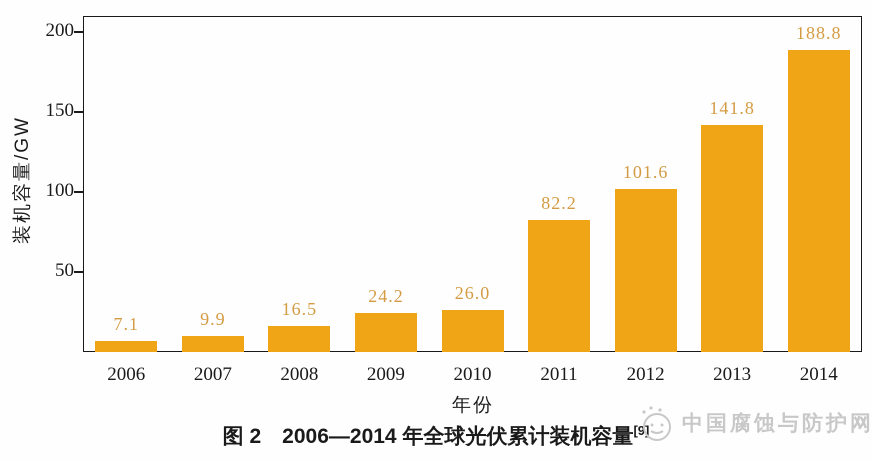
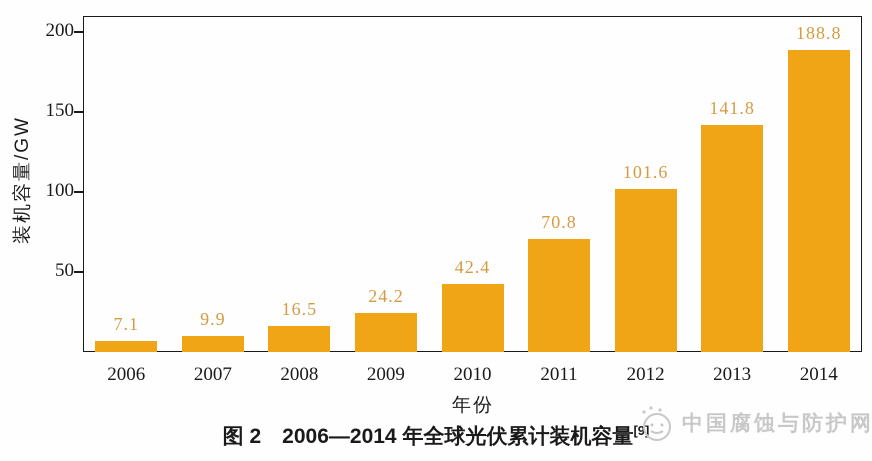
2010: 26.0 -> 42.4
2011: 82.2 -> 70.8
